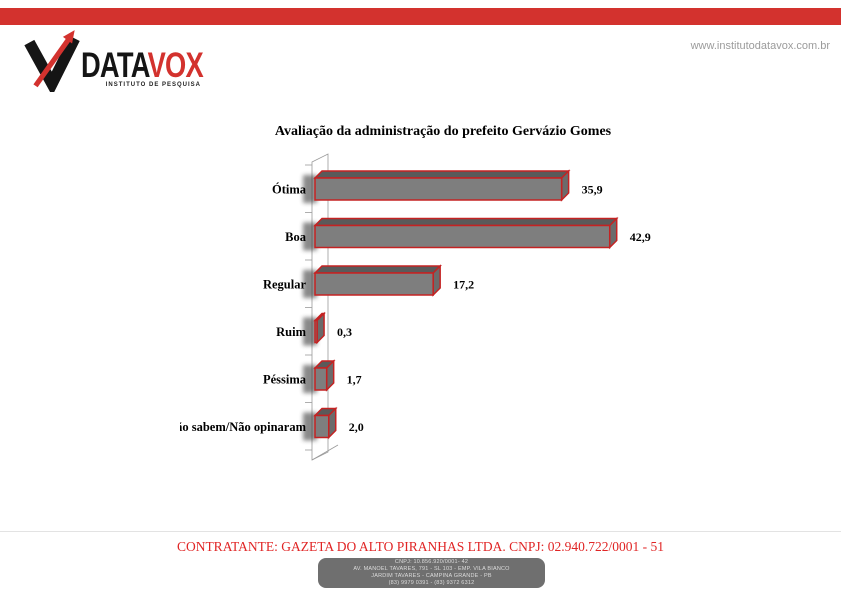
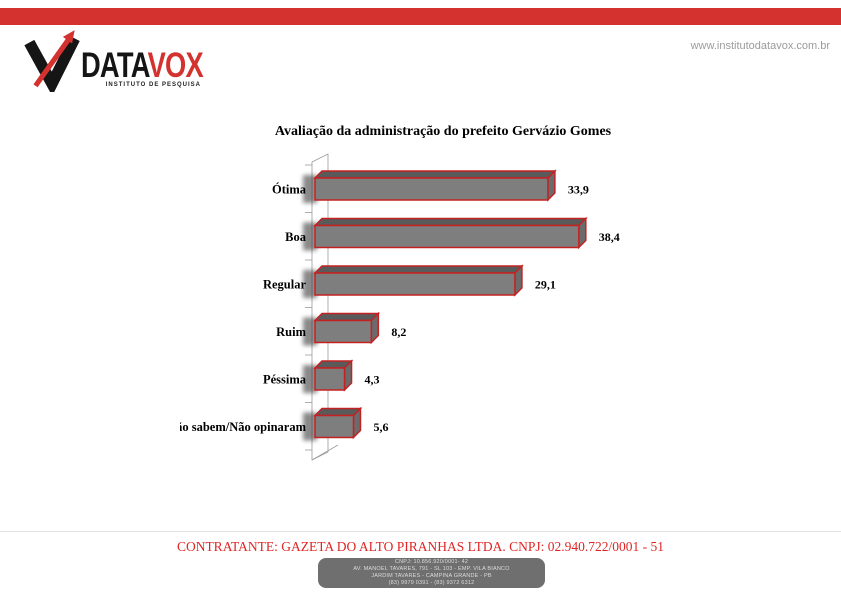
Ótima: 35,9 -> 33,9
Boa: 42,9 -> 38,4
Regular: 17,2 -> 29,1
Ruim: 0,3 -> 8,2
Péssima: 1,7 -> 4,3
Não sabem/Não opinaram: 2,0 -> 5,6
